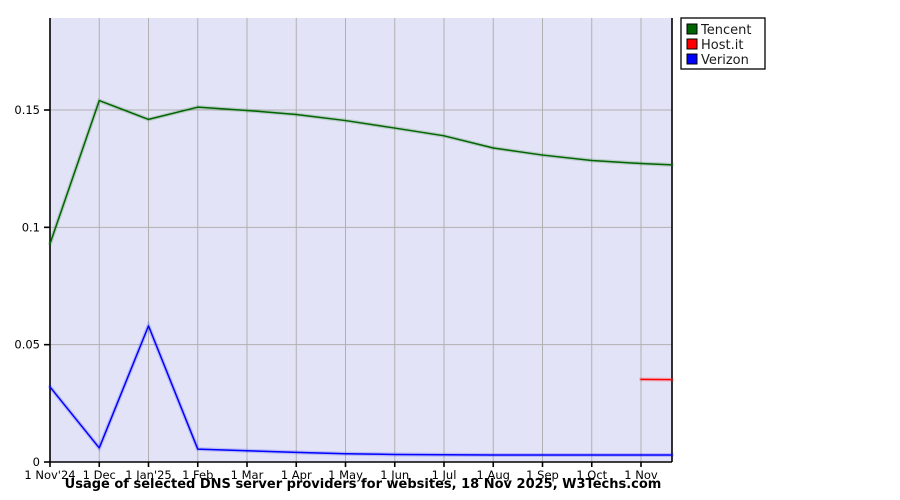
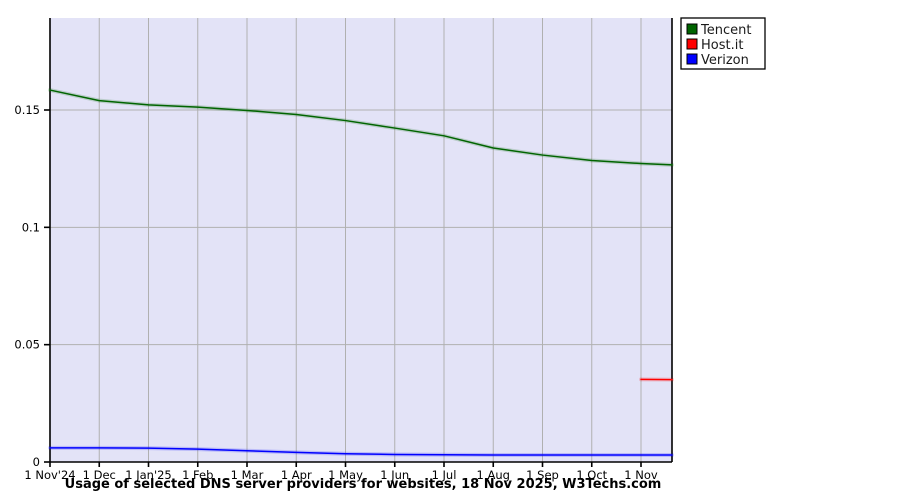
Tencent/1 Nov'24: 0.093 -> 0.159
Verizon/1 Nov'24: 0.032 -> 0.006
Tencent/1 Jan'25: 0.146 -> 0.152
Verizon/1 Jan'25: 0.058 -> 0.006
